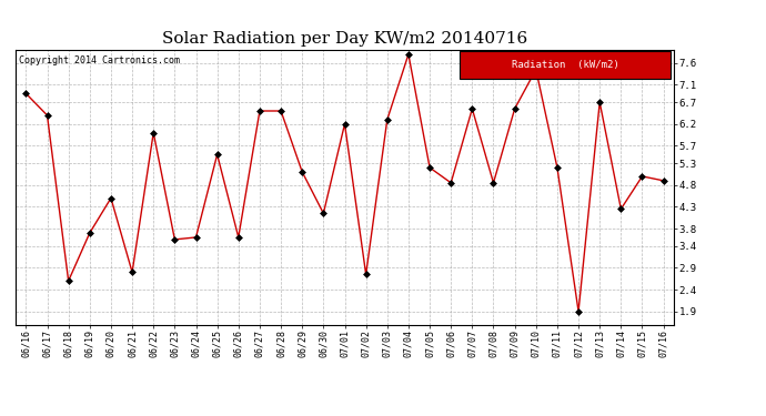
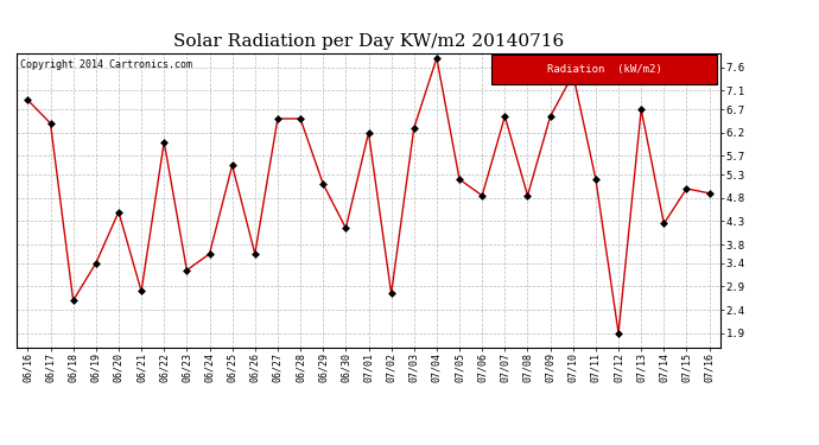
06/19: 3.70 -> 3.40
06/23: 3.55 -> 3.25
